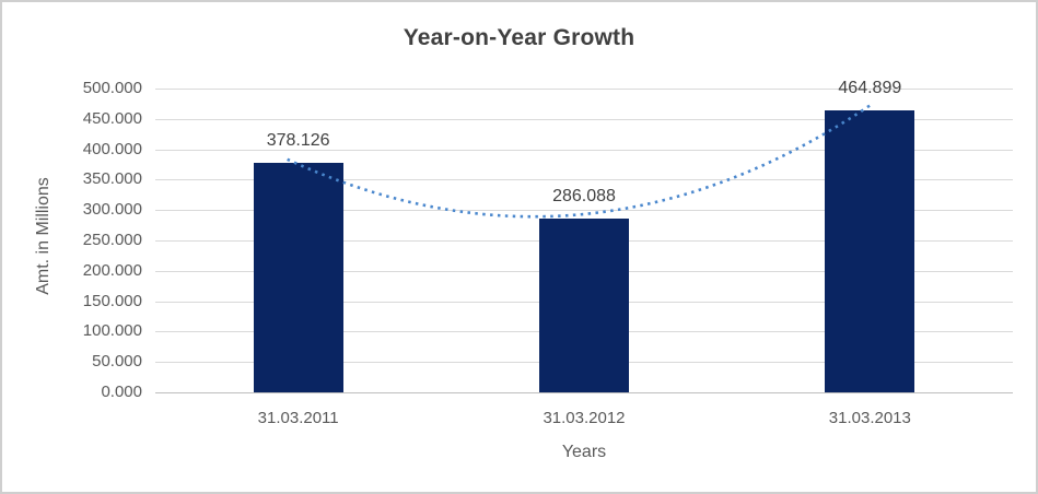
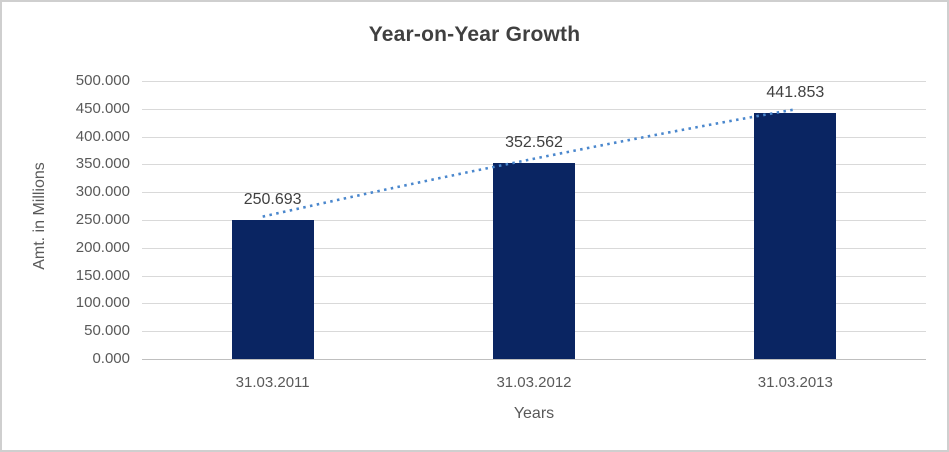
31.03.2011: 378.126 -> 250.693
31.03.2012: 286.088 -> 352.562
31.03.2013: 464.899 -> 441.853
